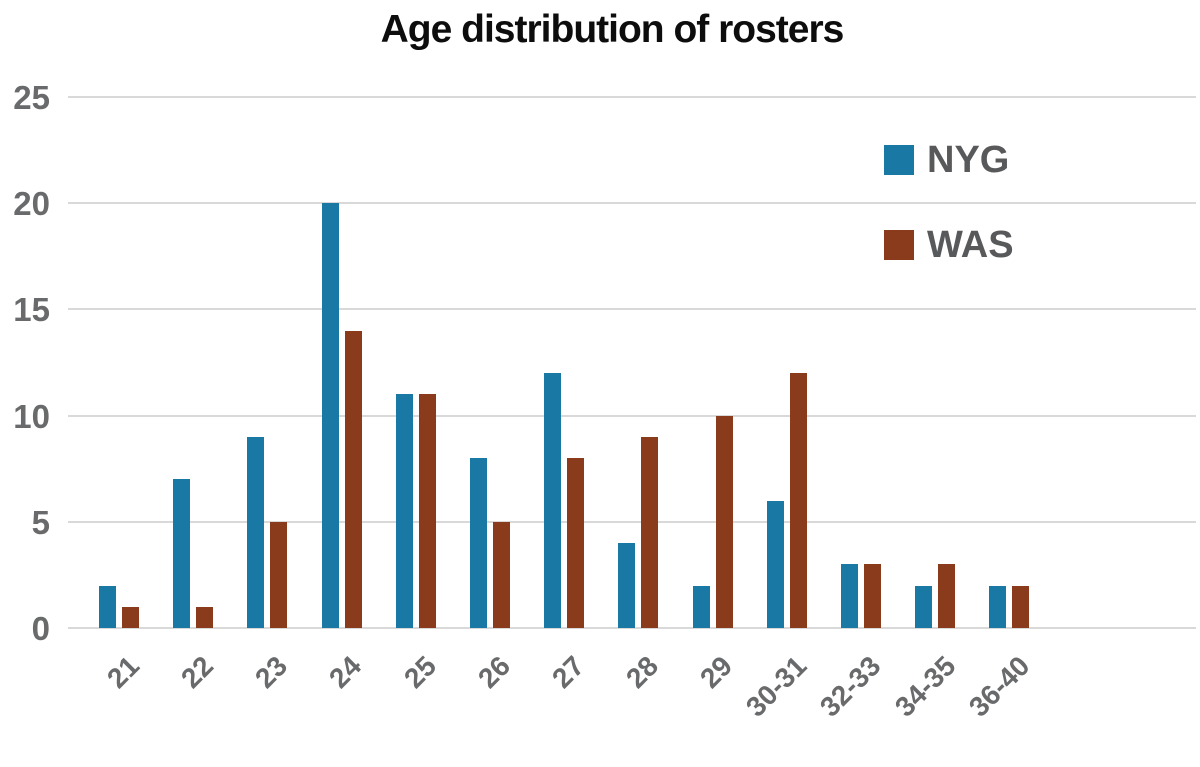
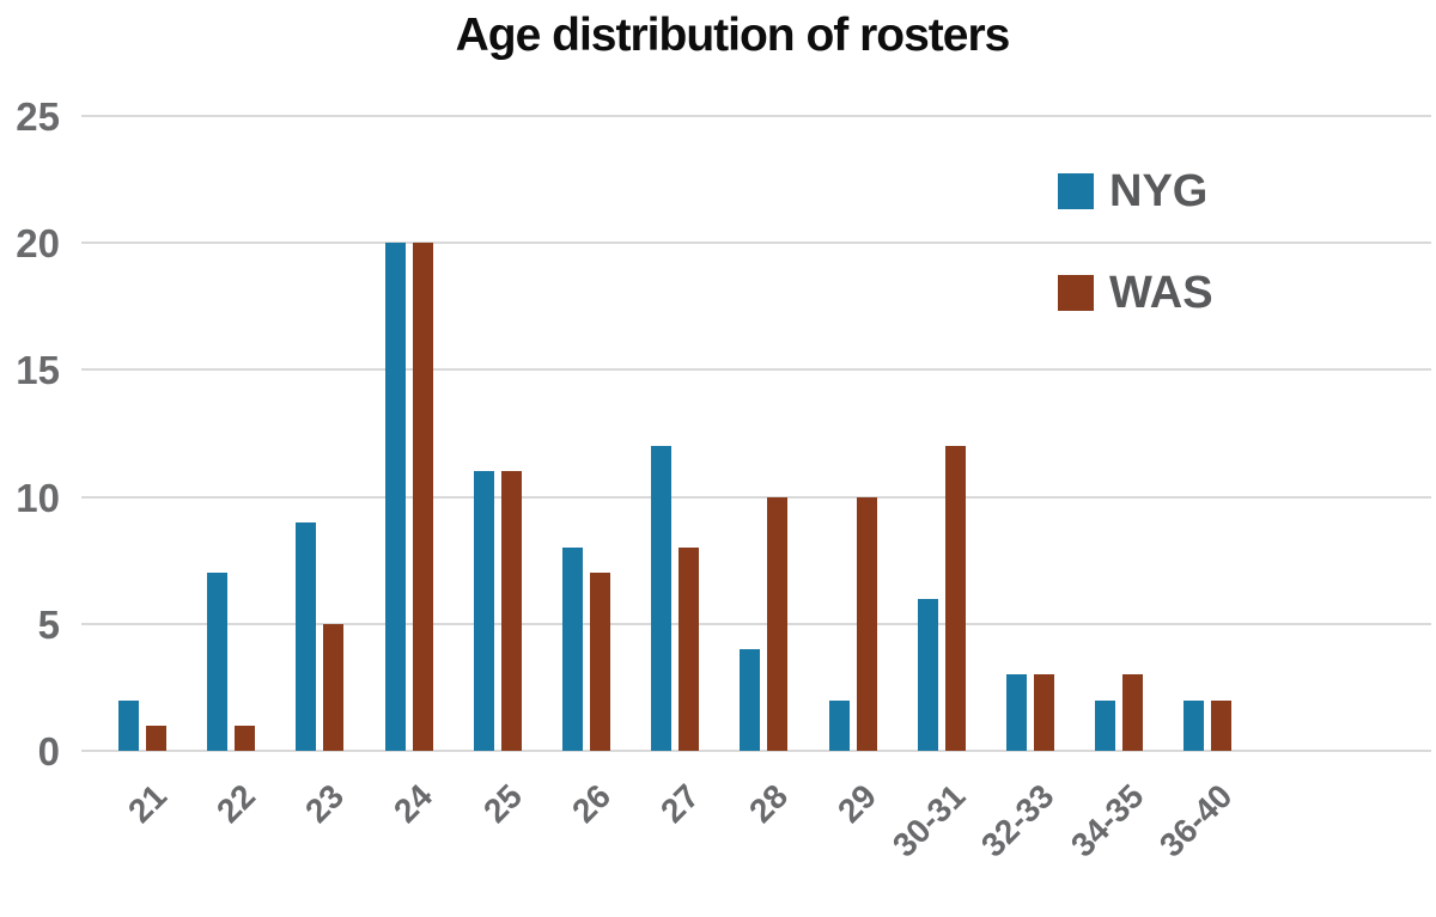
WAS/24: 14 -> 20
WAS/26: 5 -> 7
WAS/28: 9 -> 10
